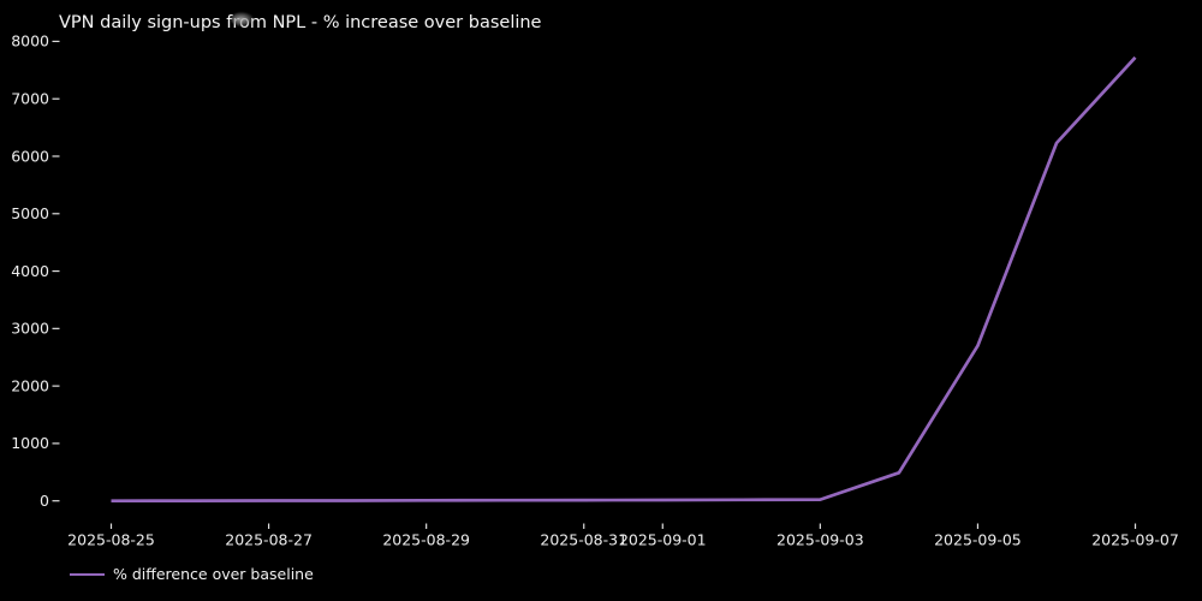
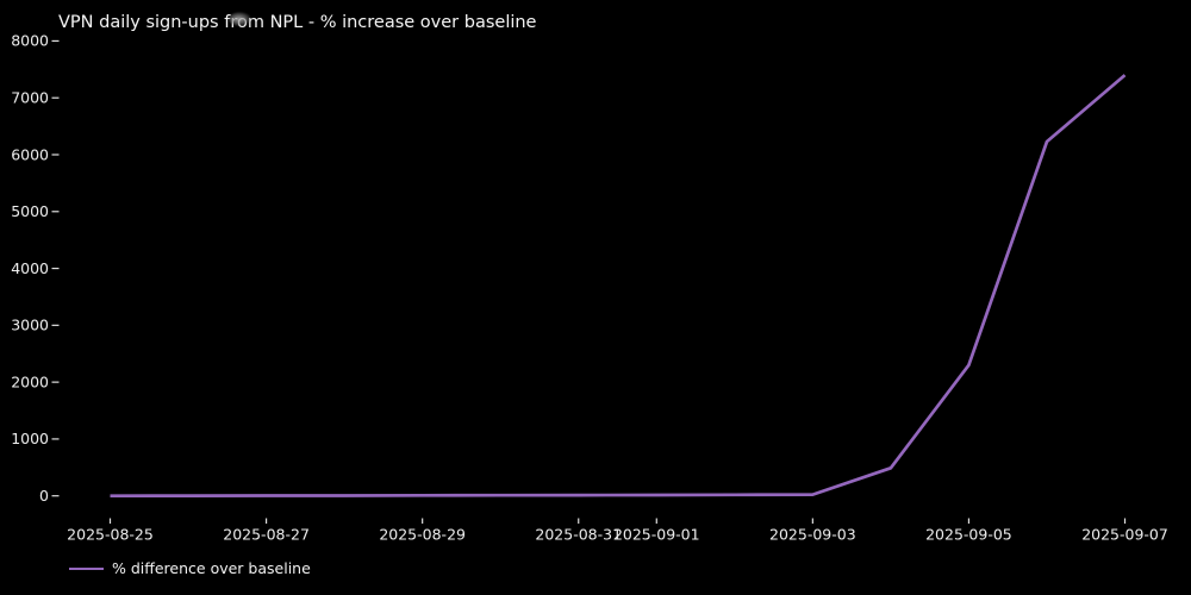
2025-09-05: 2700 -> 2300
2025-09-07: 7700 -> 7400
